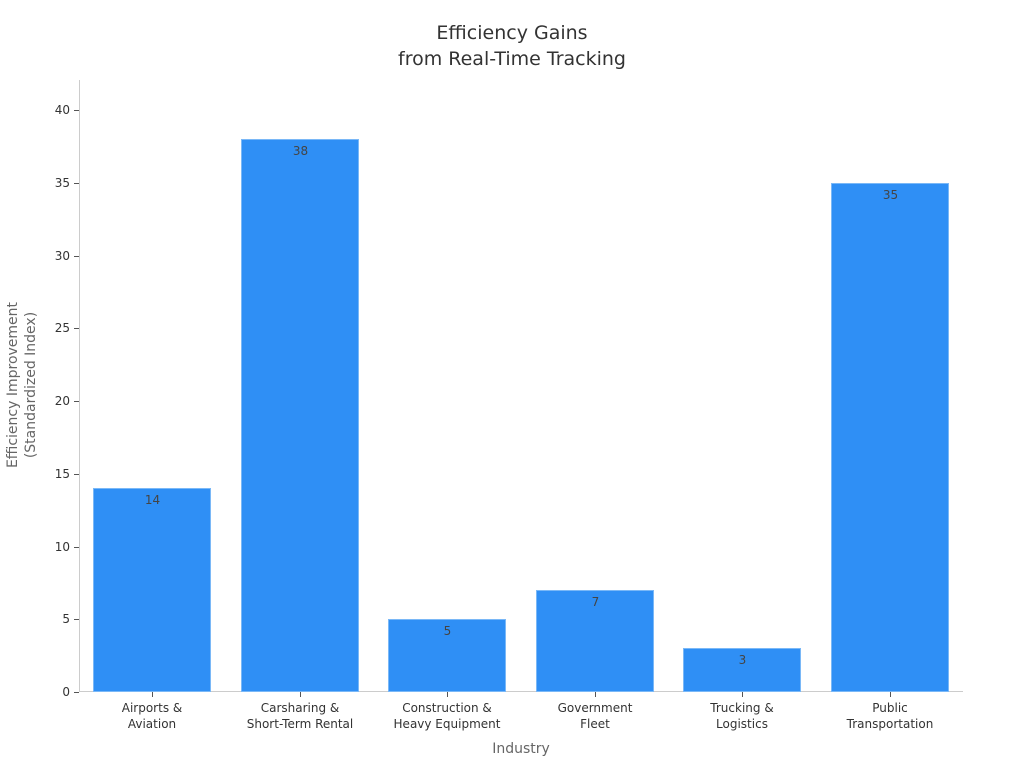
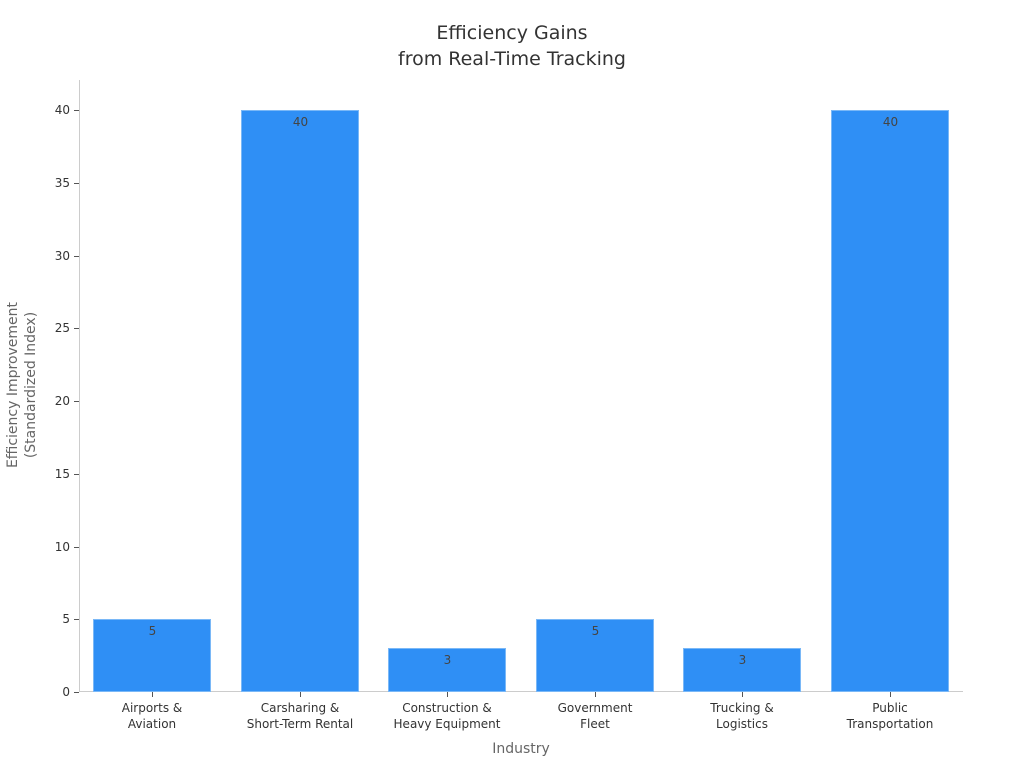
Airports & Aviation: 14 -> 5
Carsharing & Short-Term Rental: 38 -> 40
Construction & Heavy Equipment: 5 -> 3
Government Fleet: 7 -> 5
Public Transportation: 35 -> 40
